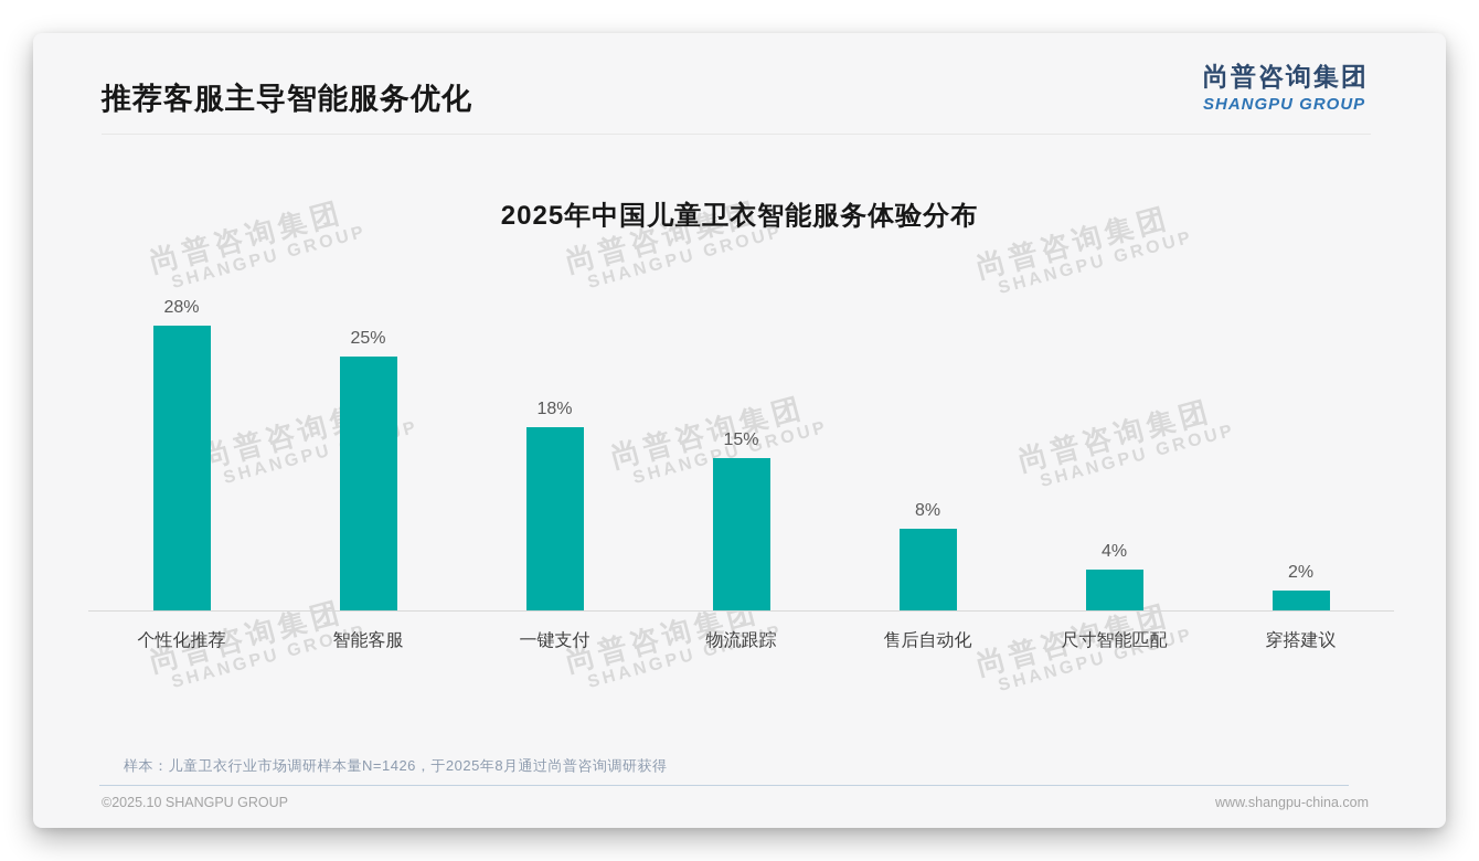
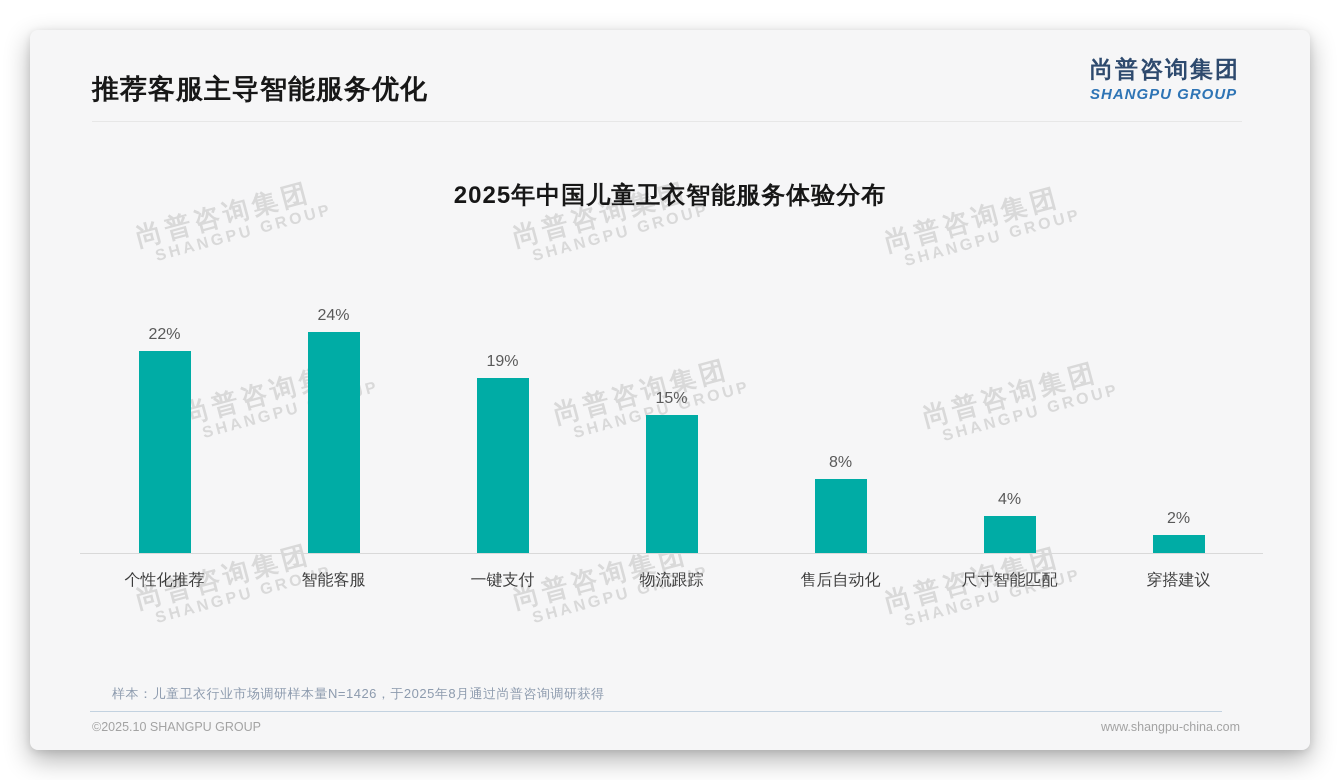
个性化推荐: 28% -> 22%
智能客服: 25% -> 24%
一键支付: 18% -> 19%
